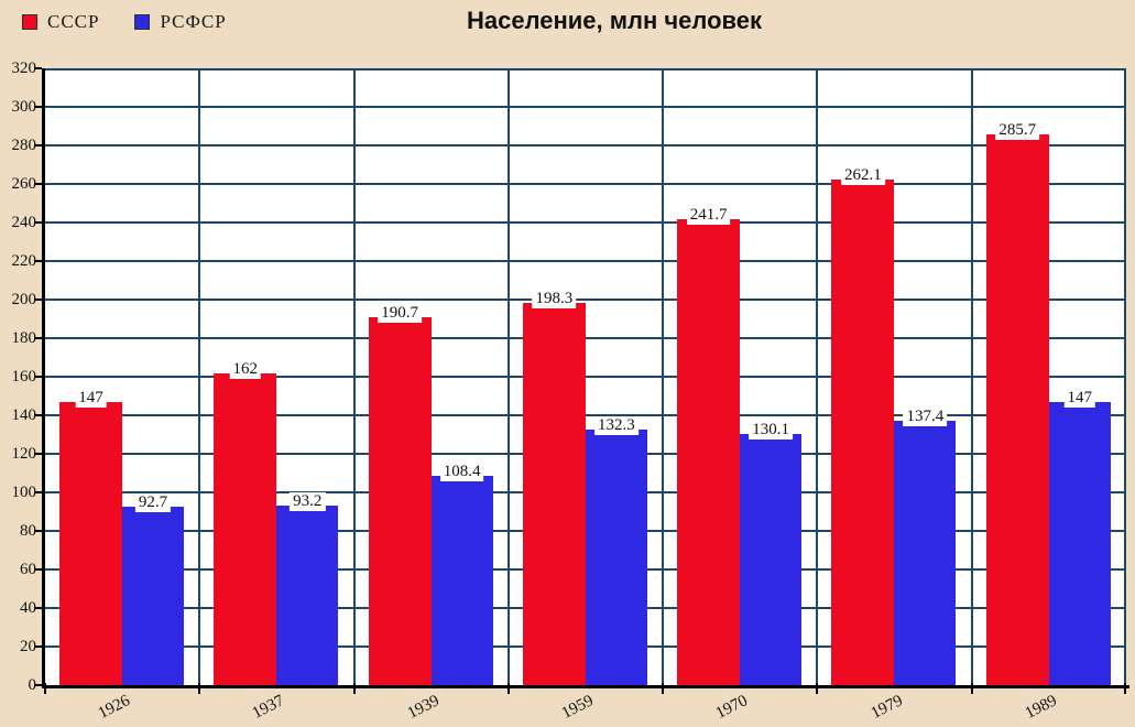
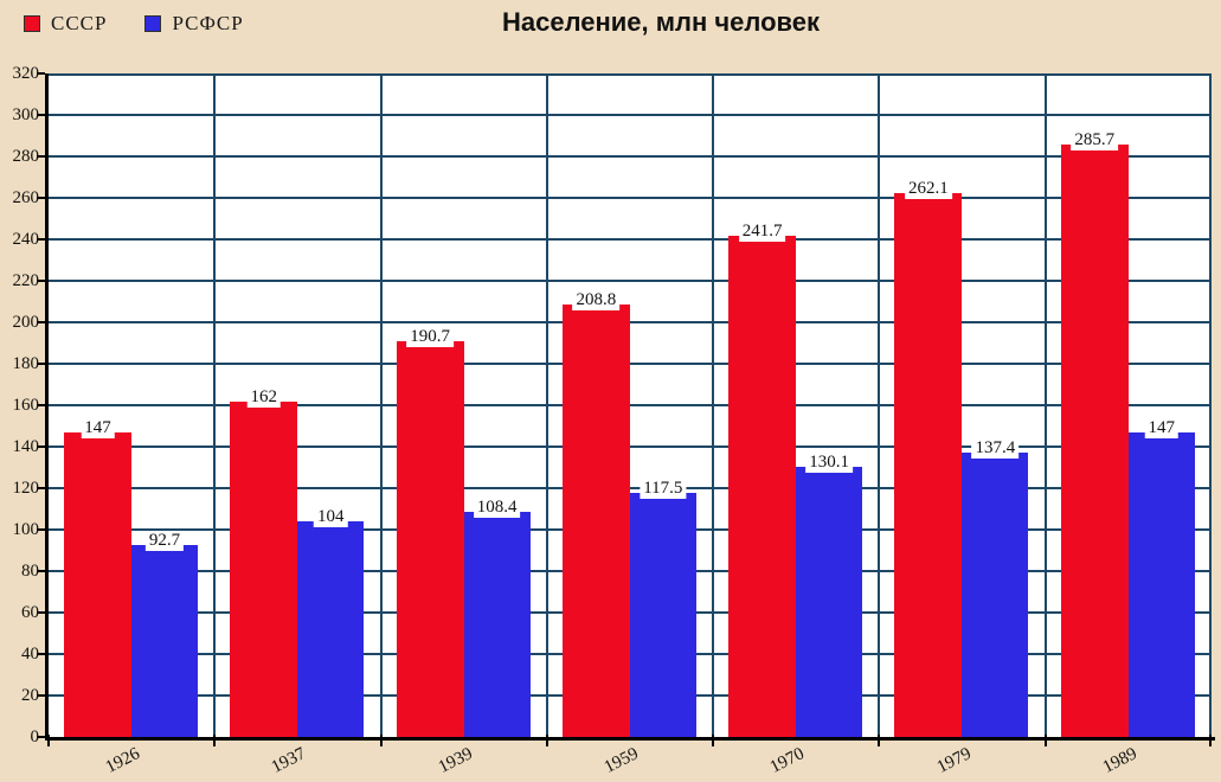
РСФСР/1937: 93.2 -> 104
СССР/1959: 198.3 -> 208.8
РСФСР/1959: 132.3 -> 117.5
